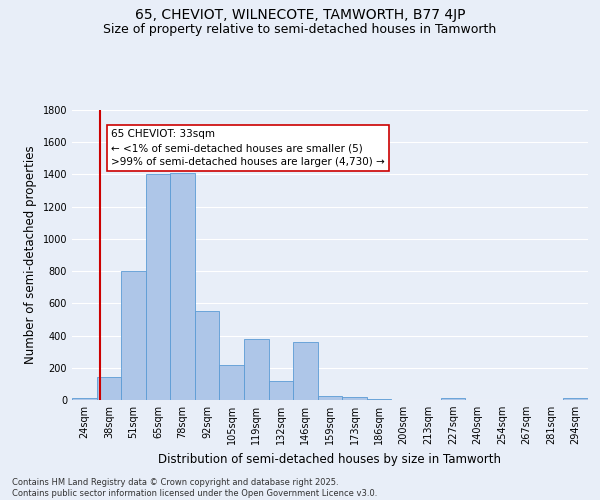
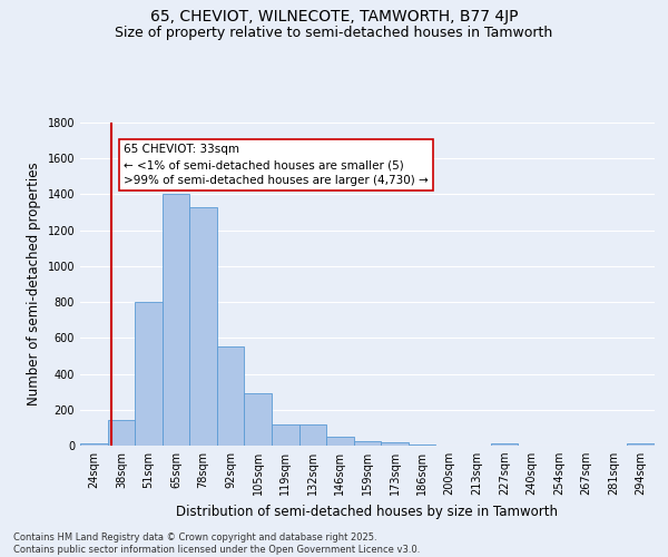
78sqm: 1410 -> 1330
105sqm: 220 -> 290
119sqm: 380 -> 120
146sqm: 360 -> 50
